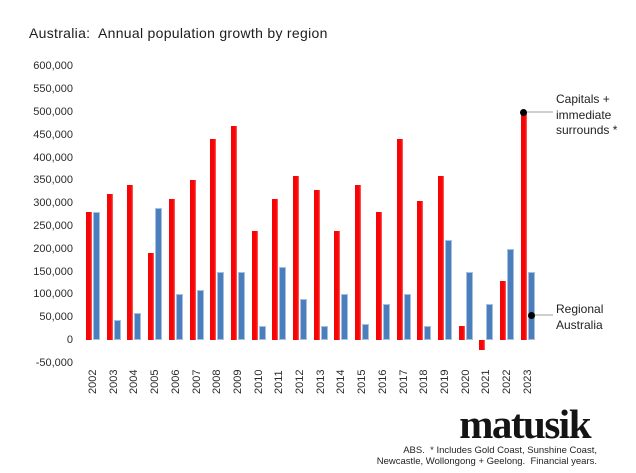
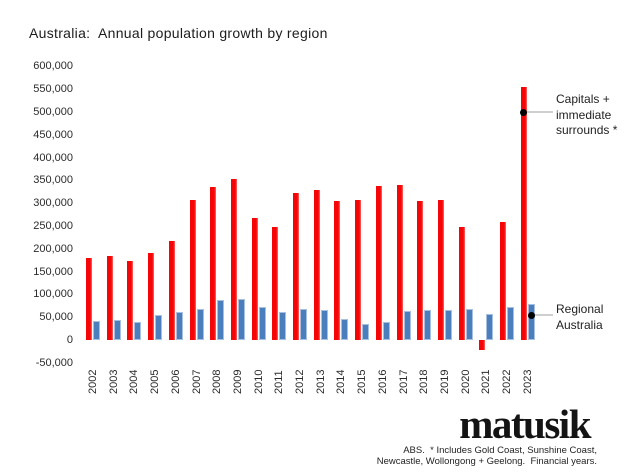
Capitals + immediate surrounds */2002: 280000 -> 180000
Regional Australia/2002: 280000 -> 40000
Capitals + immediate surrounds */2003: 320000 -> 180000
Capitals + immediate surrounds */2004: 340000 -> 170000
Regional Australia/2004: 60000 -> 40000
Regional Australia/2005: 290000 -> 60000
Capitals + immediate surrounds */2006: 310000 -> 220000
Regional Australia/2006: 100000 -> 60000
Capitals + immediate surrounds */2007: 350000 -> 310000
Regional Australia/2007: 110000 -> 70000
Capitals + immediate surrounds */2008: 440000 -> 340000
Regional Australia/2008: 150000 -> 90000
Capitals + immediate surrounds */2009: 470000 -> 350000
Regional Australia/2009: 150000 -> 90000
Capitals + immediate surrounds */2010: 240000 -> 270000
Regional Australia/2010: 30000 -> 70000
Capitals + immediate surrounds */2011: 310000 -> 250000
Regional Australia/2011: 160000 -> 60000
Capitals + immediate surrounds */2012: 360000 -> 320000
Regional Australia/2012: 90000 -> 70000
Regional Australia/2013: 30000 -> 70000
Capitals + immediate surrounds */2014: 240000 -> 300000
Regional Australia/2014: 100000 -> 40000
Capitals + immediate surrounds */2015: 340000 -> 310000
Capitals + immediate surrounds */2016: 280000 -> 340000
Regional Australia/2016: 80000 -> 40000
Capitals + immediate surrounds */2017: 440000 -> 340000
Regional Australia/2017: 100000 -> 60000
Regional Australia/2018: 30000 -> 70000
Capitals + immediate surrounds */2019: 360000 -> 310000
Regional Australia/2019: 220000 -> 70000
Capitals + immediate surrounds */2020: 30000 -> 250000
Regional Australia/2020: 150000 -> 70000
Regional Australia/2021: 80000 -> 60000
Capitals + immediate surrounds */2022: 130000 -> 260000
Regional Australia/2022: 200000 -> 70000
Capitals + immediate surrounds */2023: 500000 -> 560000
Regional Australia/2023: 150000 -> 80000
